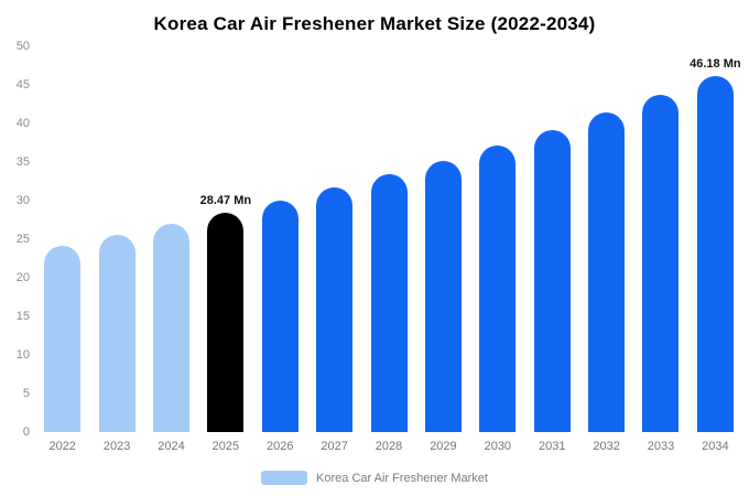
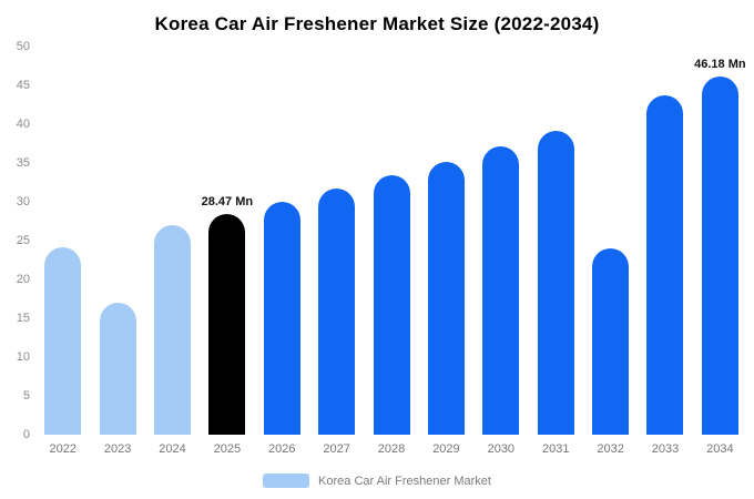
2023: 26 -> 17
2032: 41 -> 24
